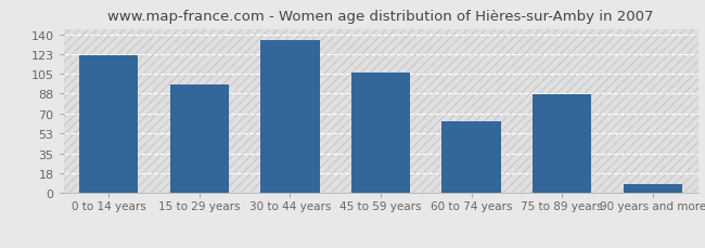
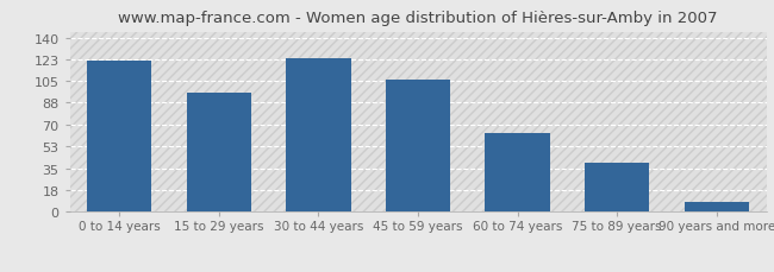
30 to 44 years: 135 -> 124
75 to 89 years: 87 -> 40
